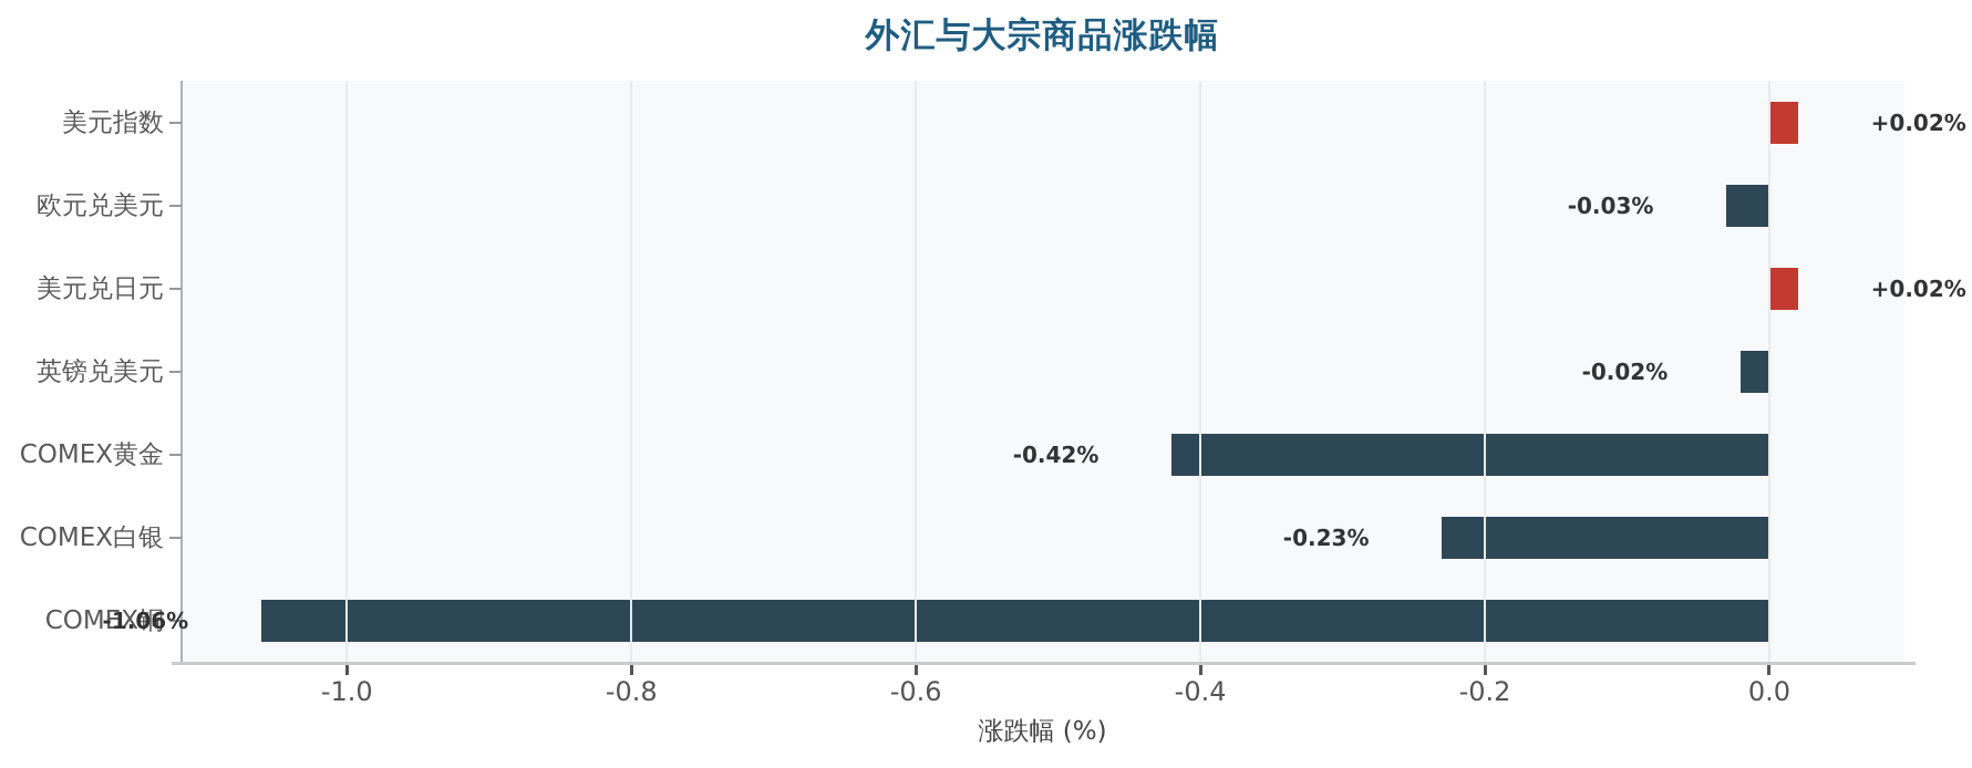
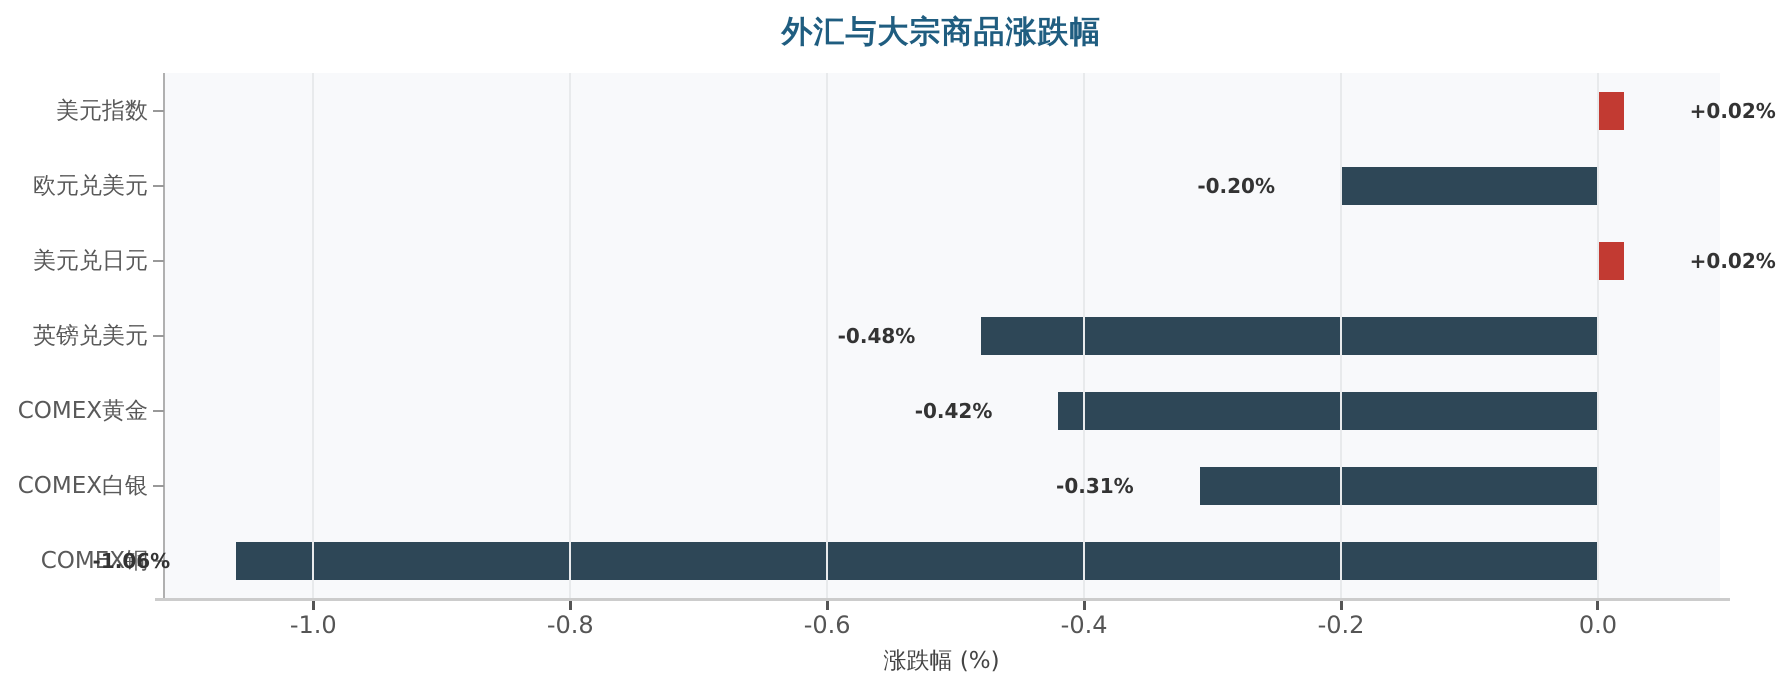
欧元兑美元: -0.03% -> -0.20%
英镑兑美元: -0.02% -> -0.48%
COMEX白银: -0.23% -> -0.31%
